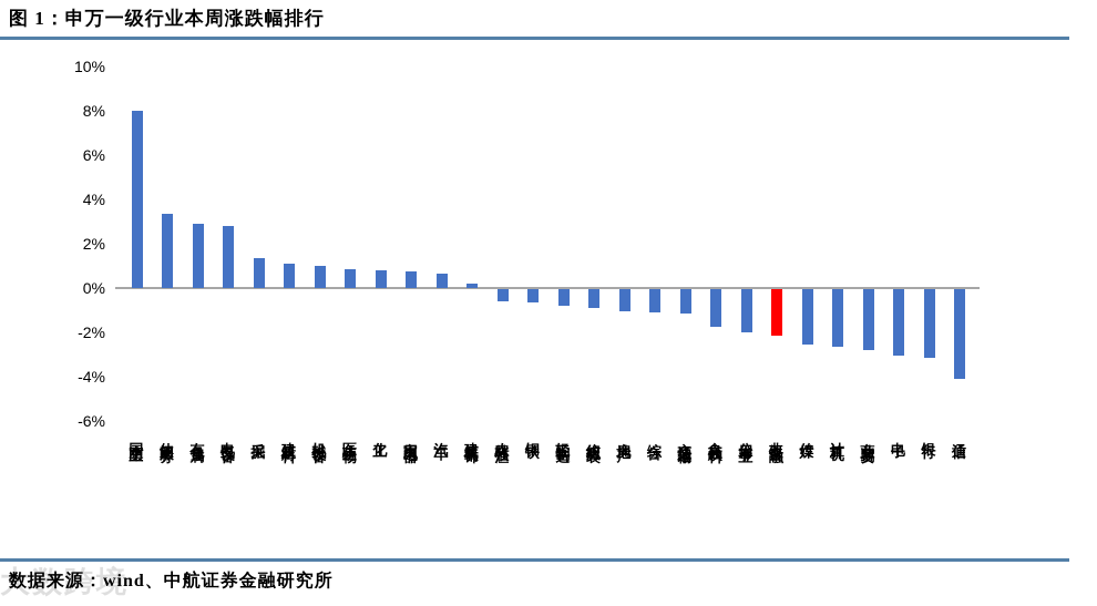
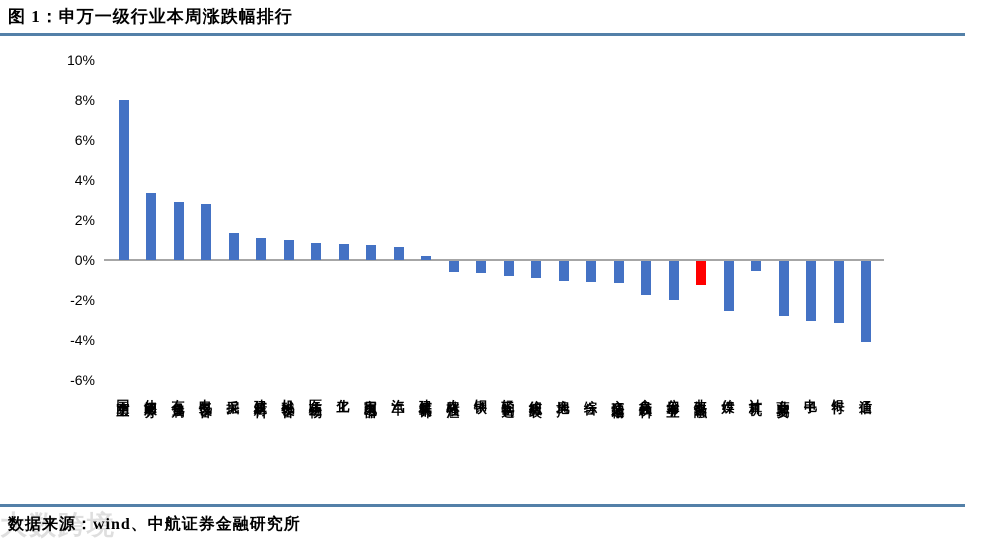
非银金融: -2.1% -> -1.2%
计算机: -2.6% -> -0.5%
